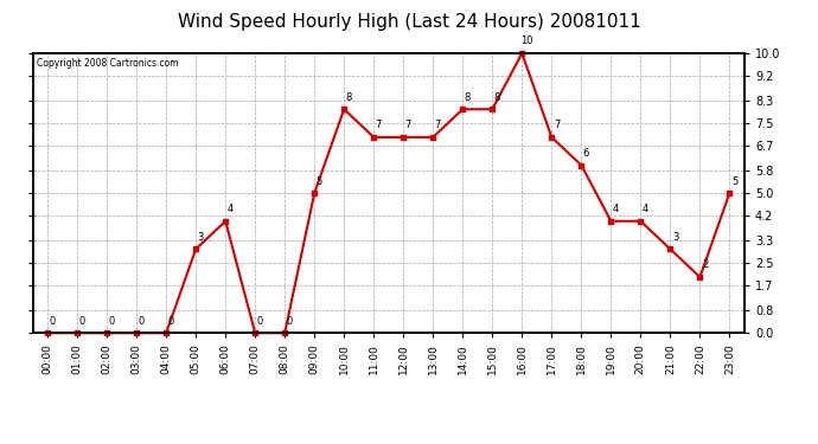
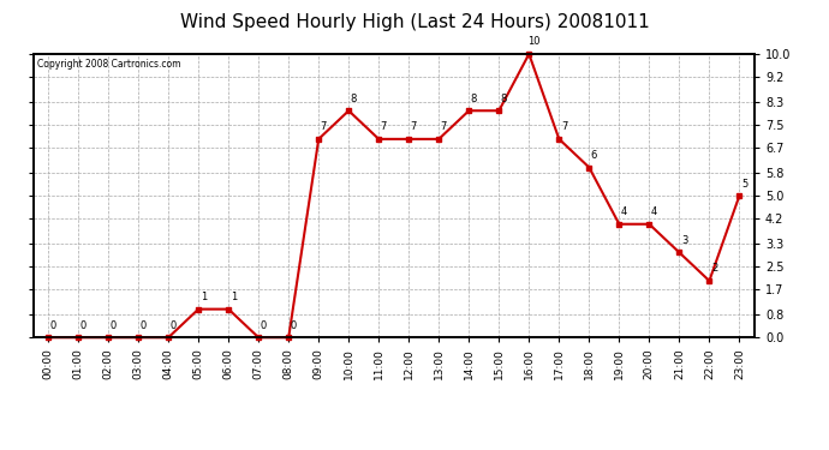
05:00: 3 -> 1
06:00: 4 -> 1
09:00: 5 -> 7
